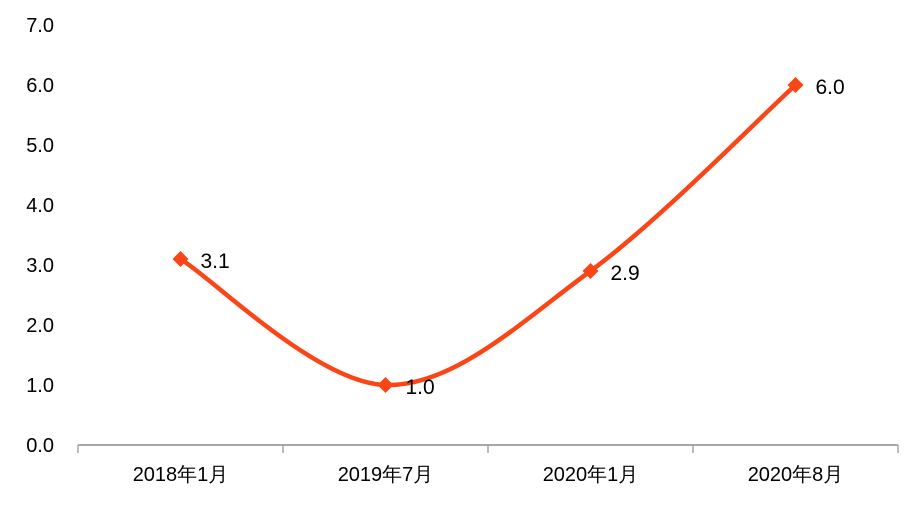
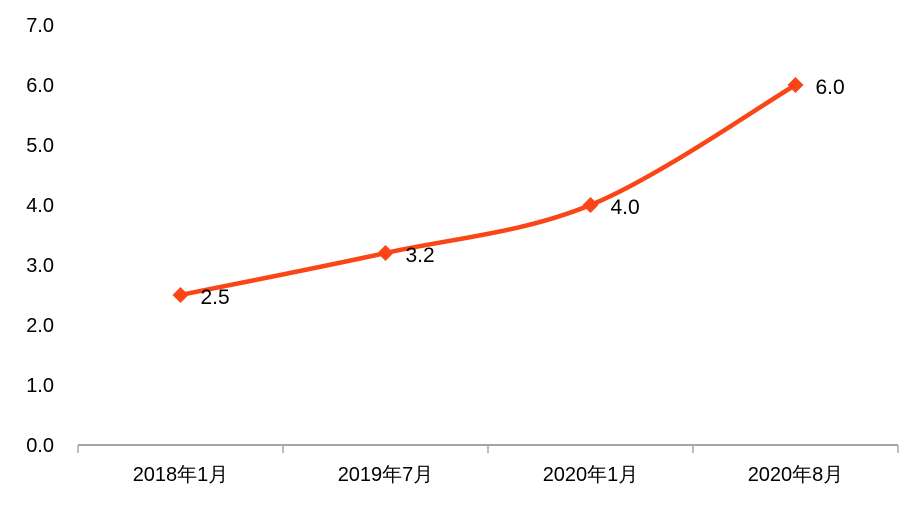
2018年1月: 3.1 -> 2.5
2019年7月: 1.0 -> 3.2
2020年1月: 2.9 -> 4.0
